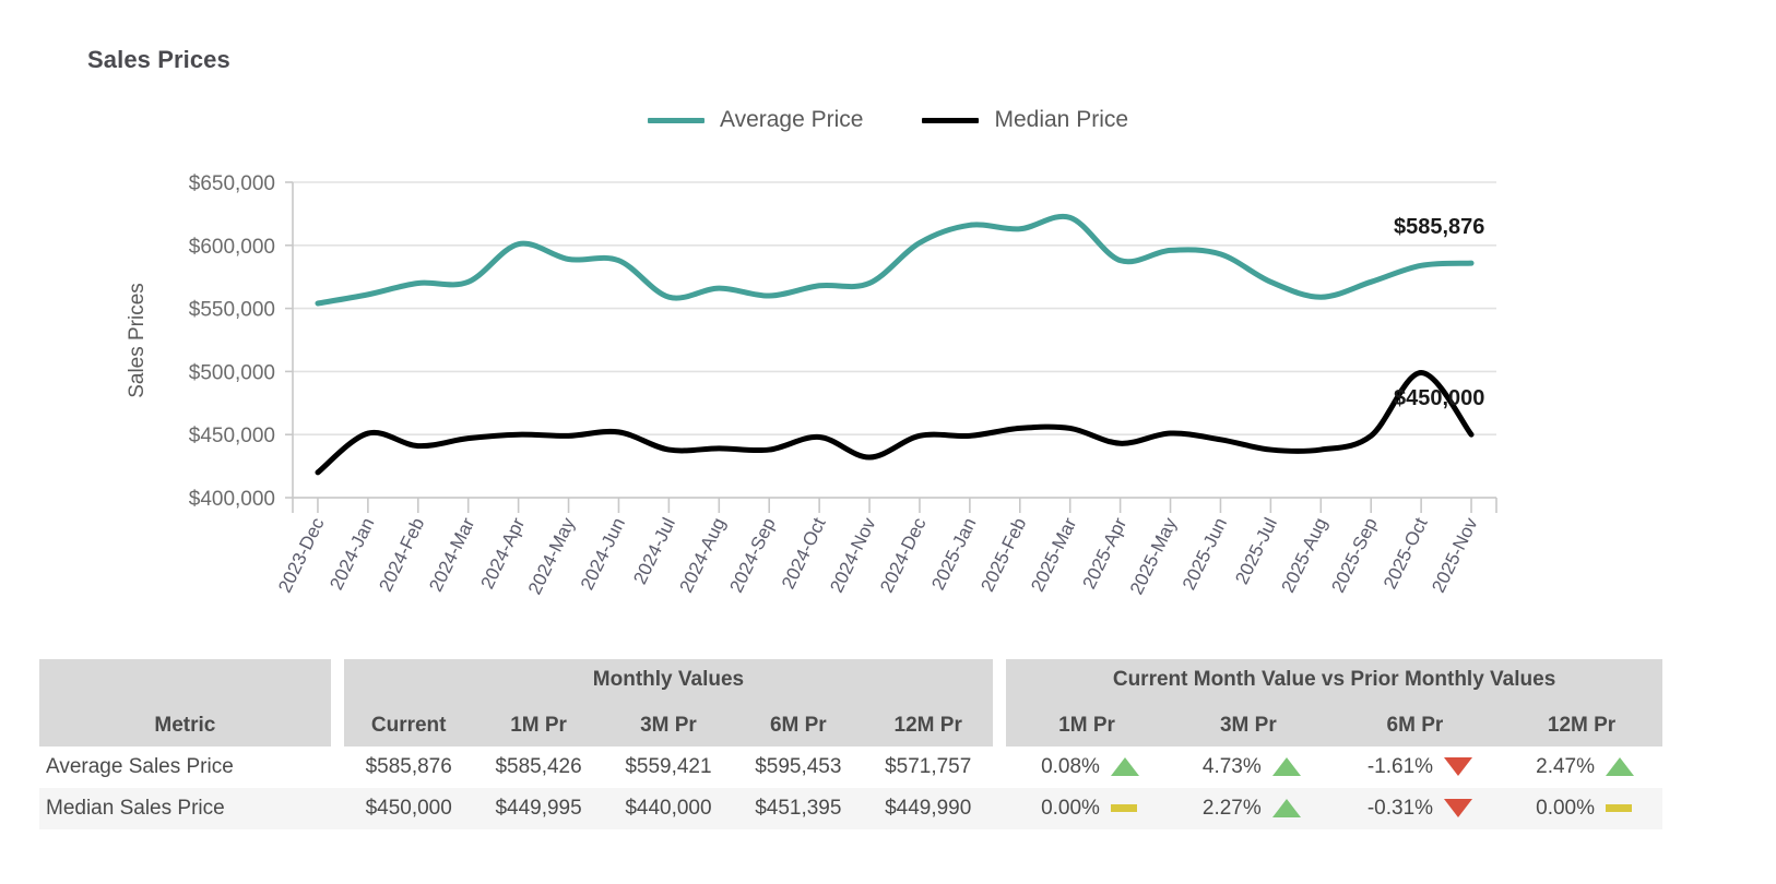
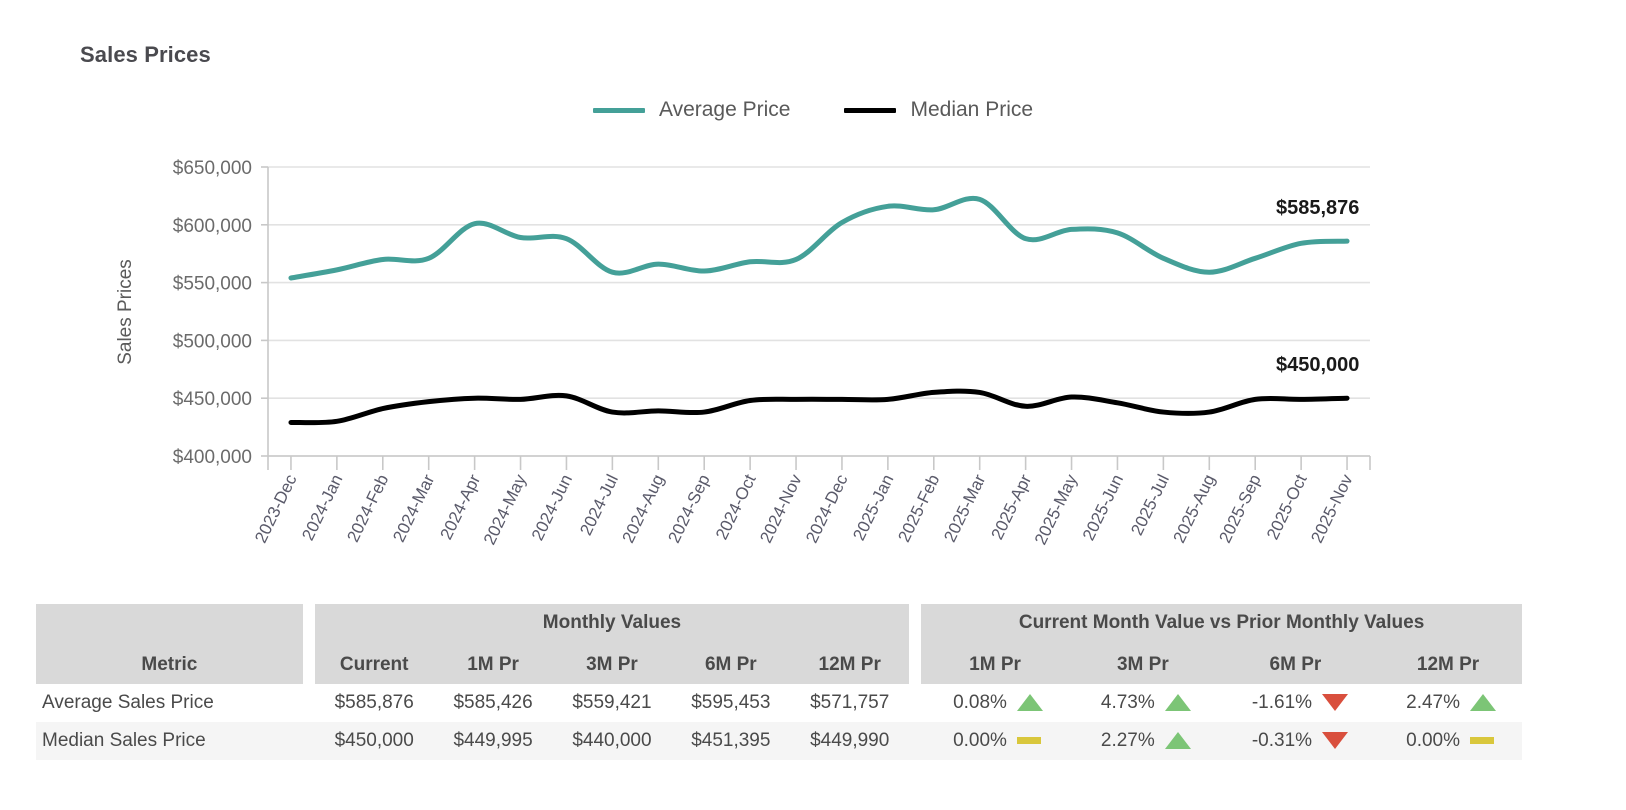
Median Price/2023-Dec: $420000 -> $429000
Median Price/2024-Jan: $451000 -> $430000
Median Price/2024-Nov: $432000 -> $449000
Median Price/2025-Oct: $499000 -> $449000
